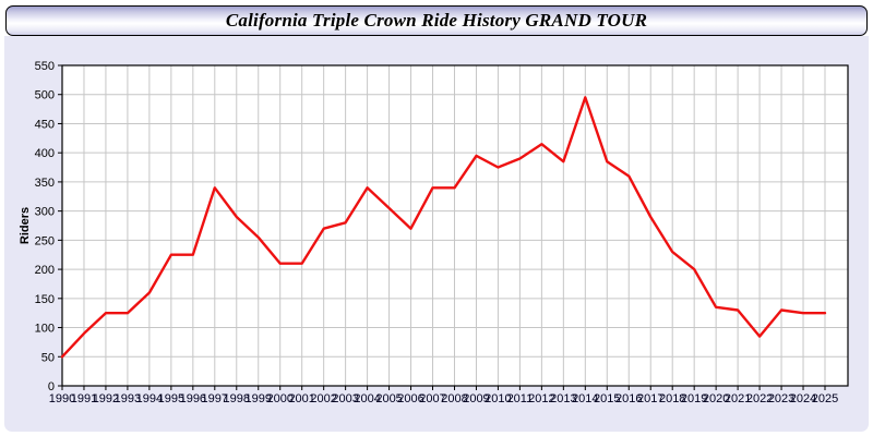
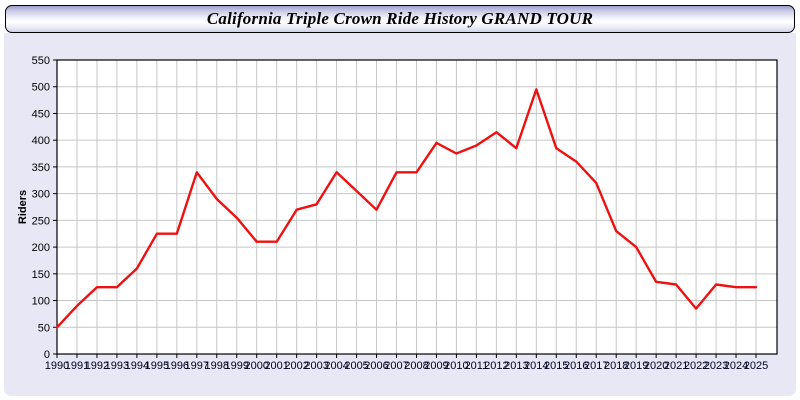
2017: 290 -> 320
